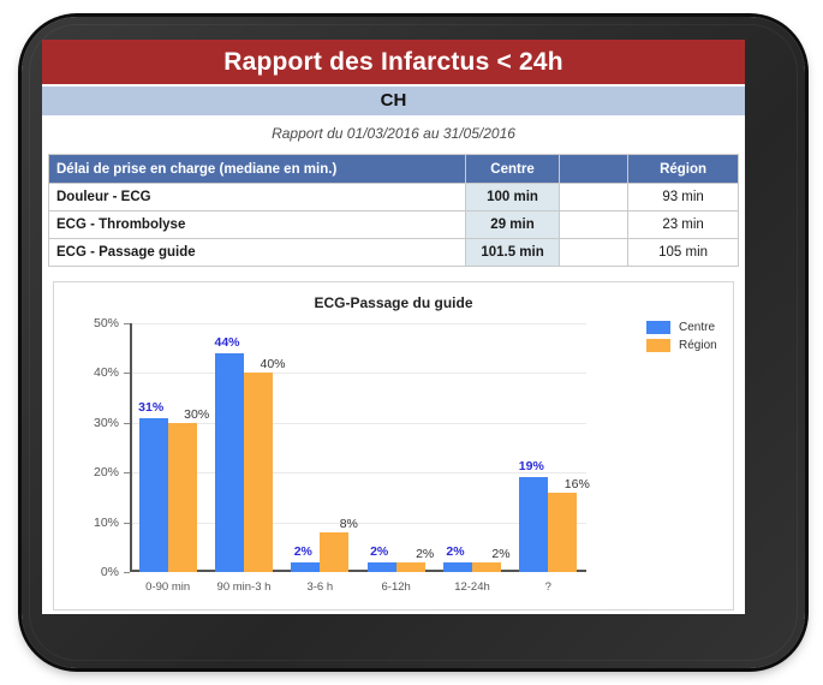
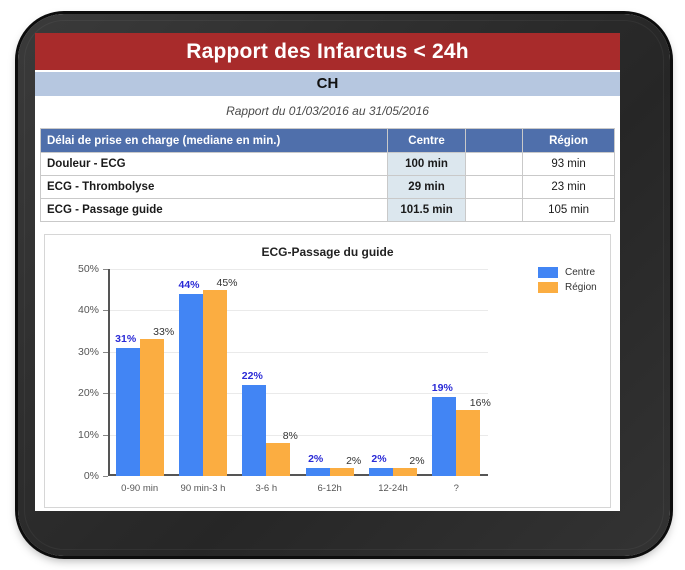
Région/0-90 min: 30% -> 33%
Région/90 min-3 h: 40% -> 45%
Centre/3-6 h: 2% -> 22%
